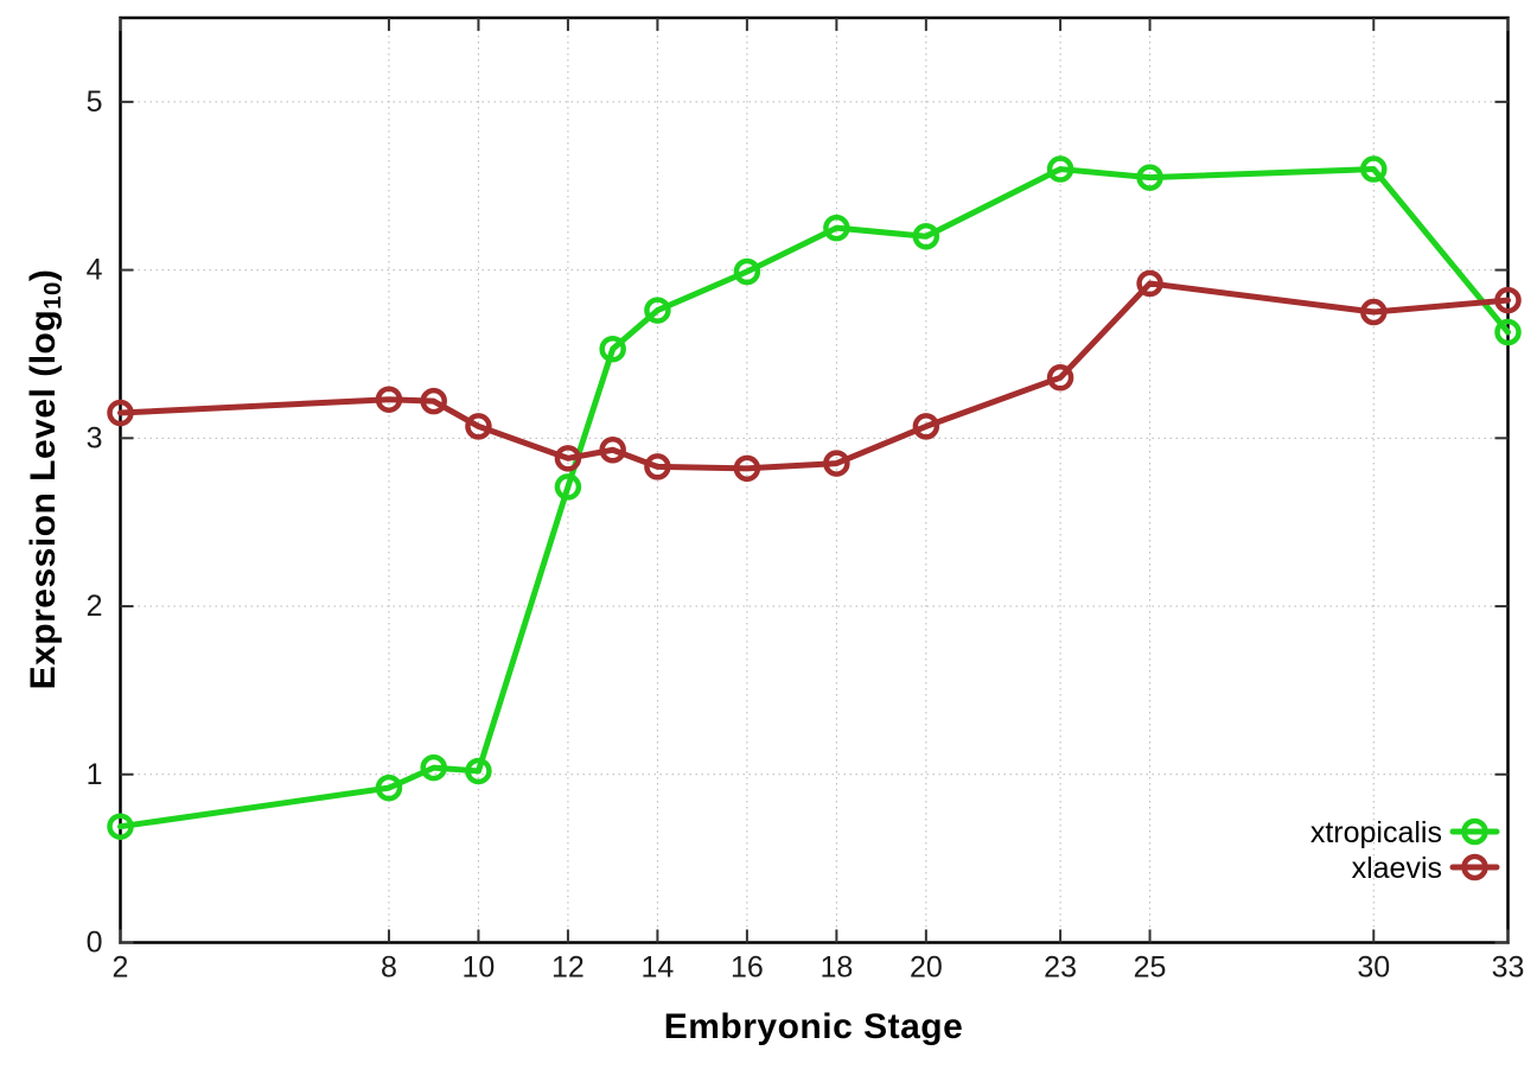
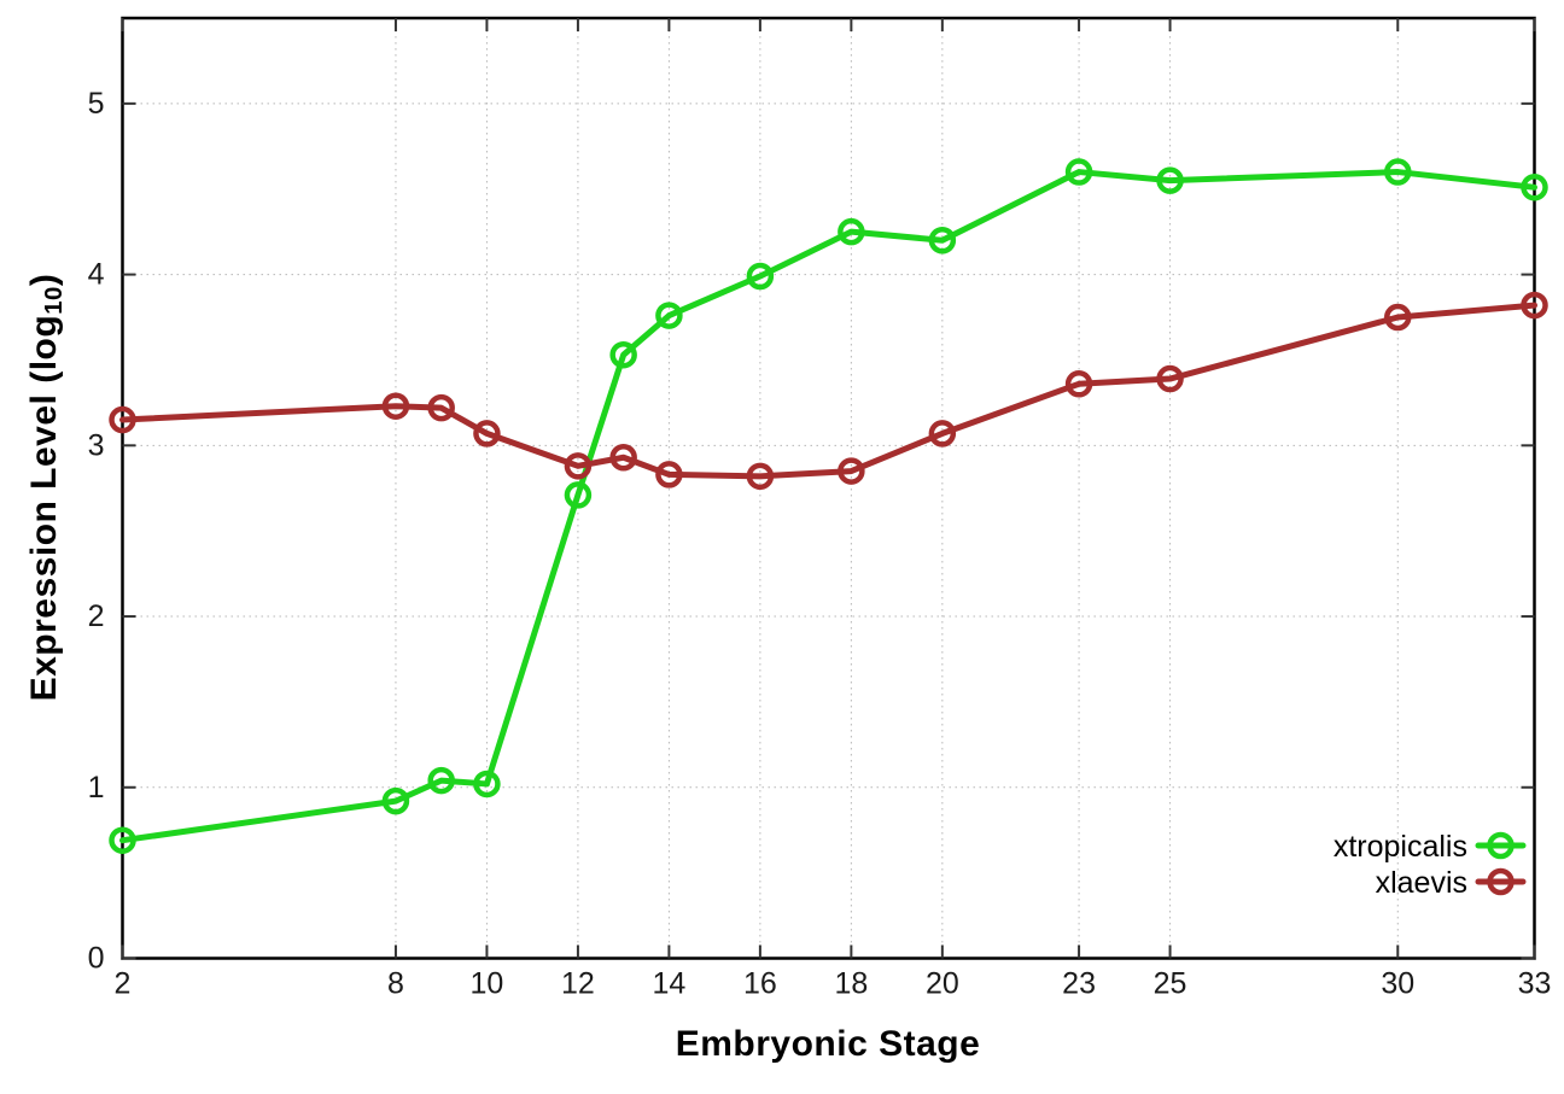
xlaevis/25: 3.92 -> 3.39
xtropicalis/33: 3.63 -> 4.51
